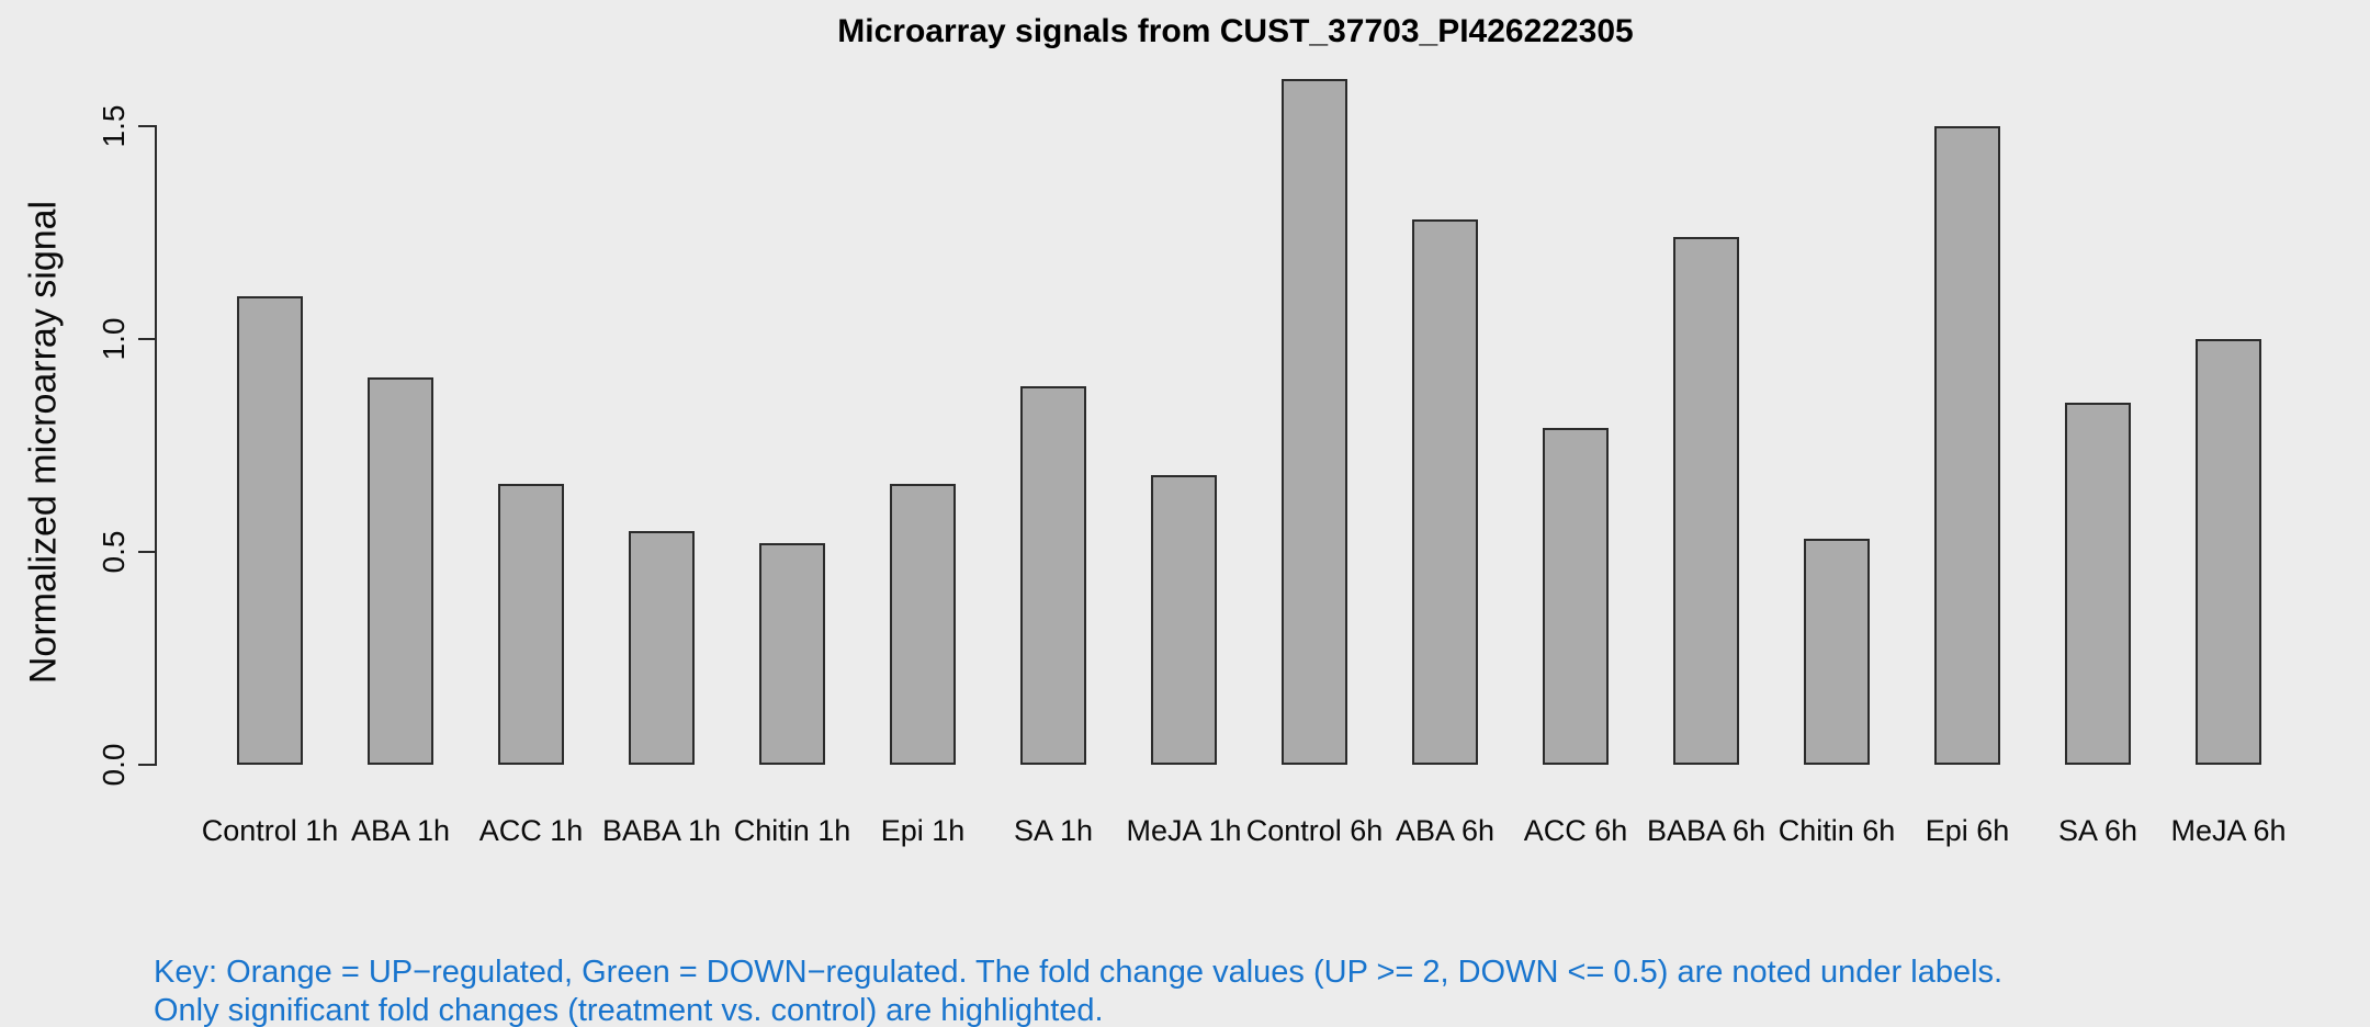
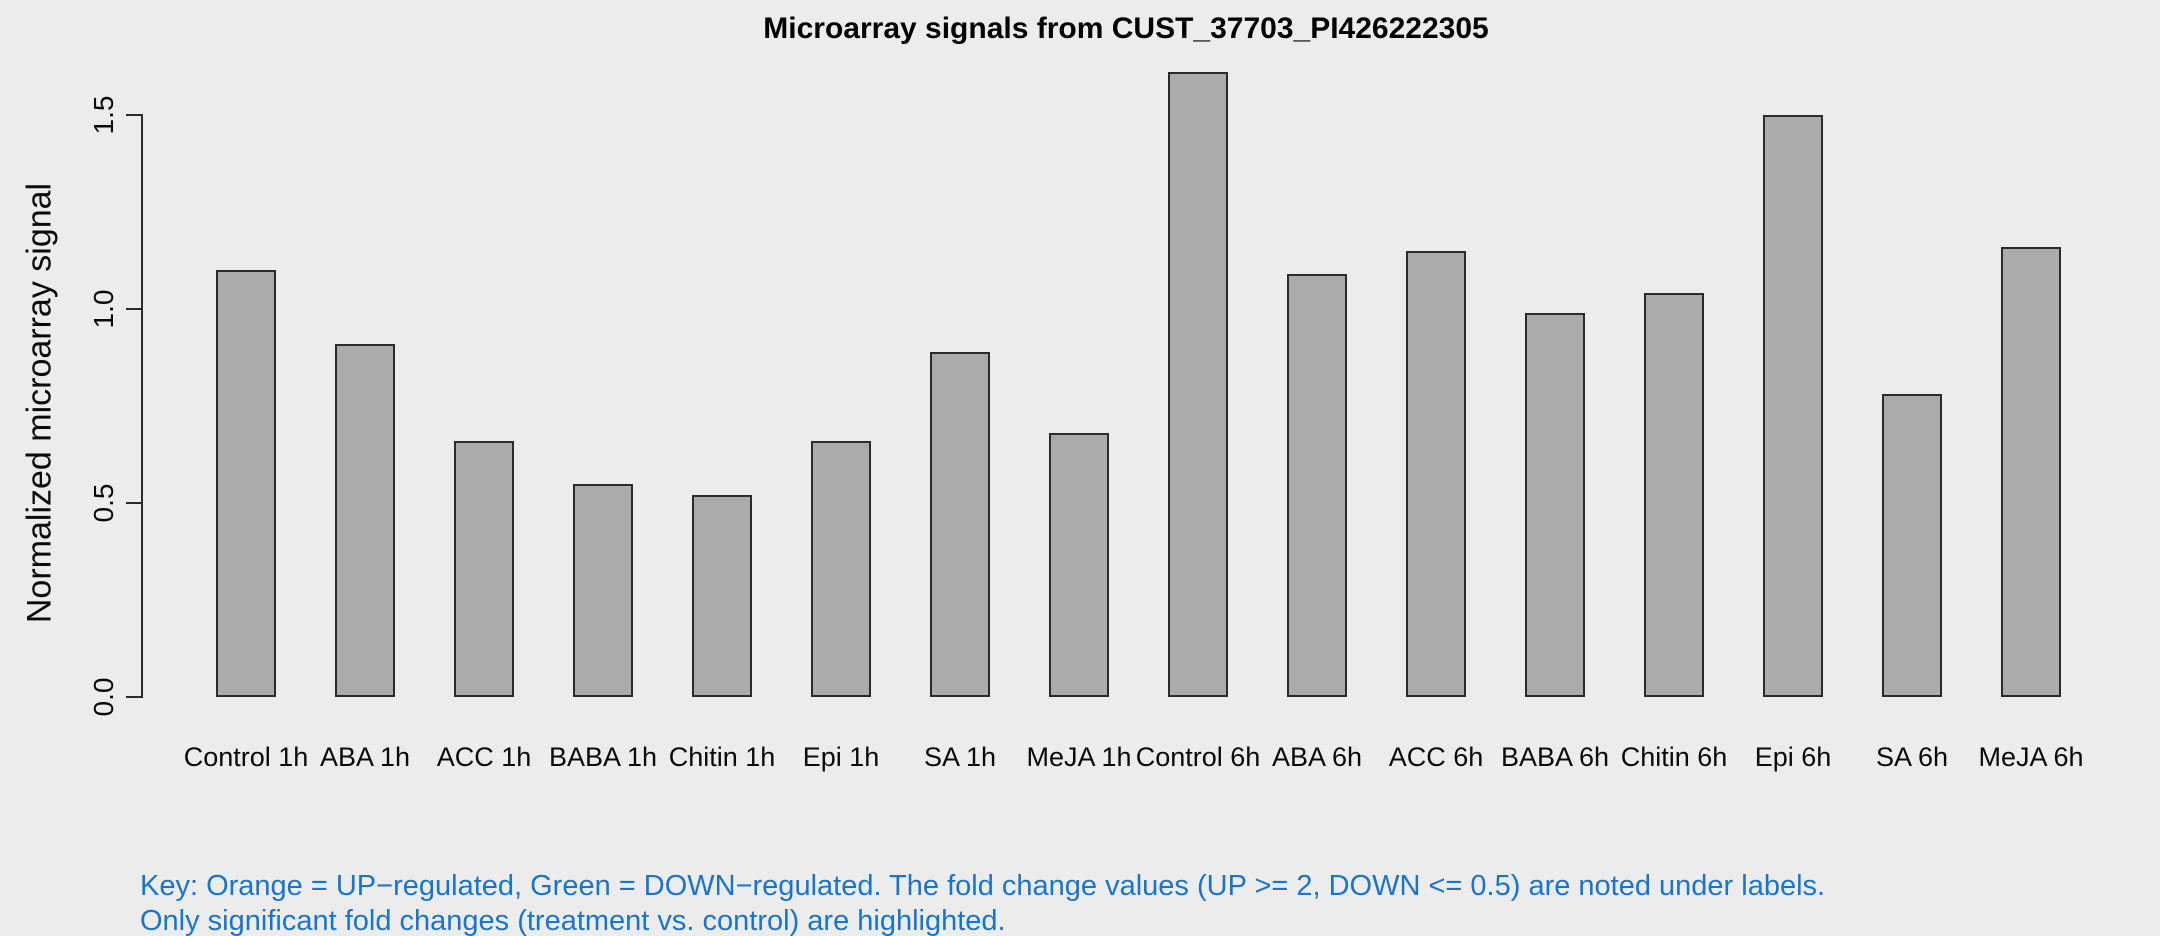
ABA 6h: 1.28 -> 1.09
ACC 6h: 0.79 -> 1.15
BABA 6h: 1.24 -> 0.99
Chitin 6h: 0.53 -> 1.04
SA 6h: 0.85 -> 0.78
MeJA 6h: 1.00 -> 1.16
